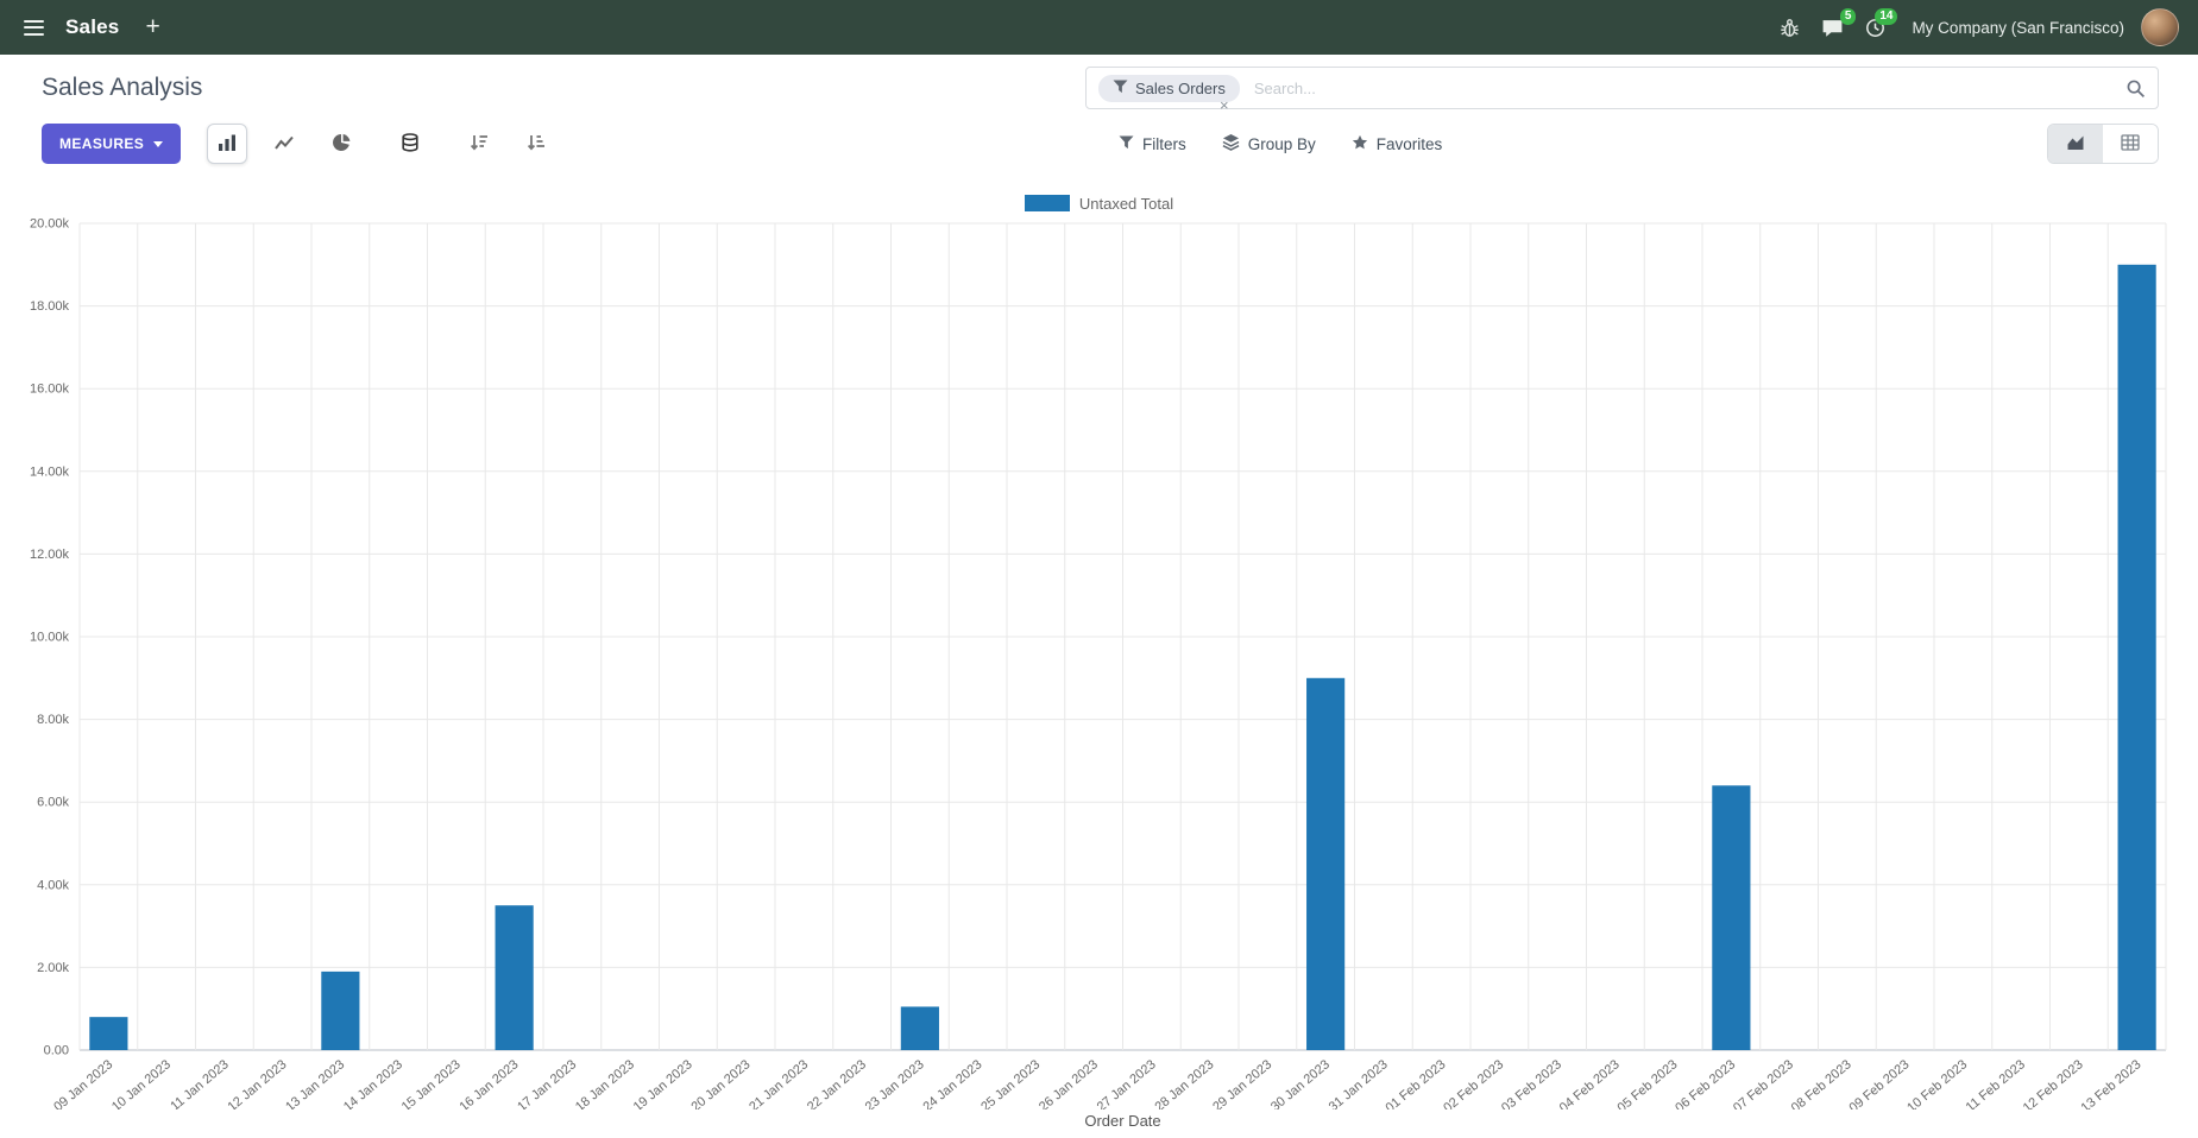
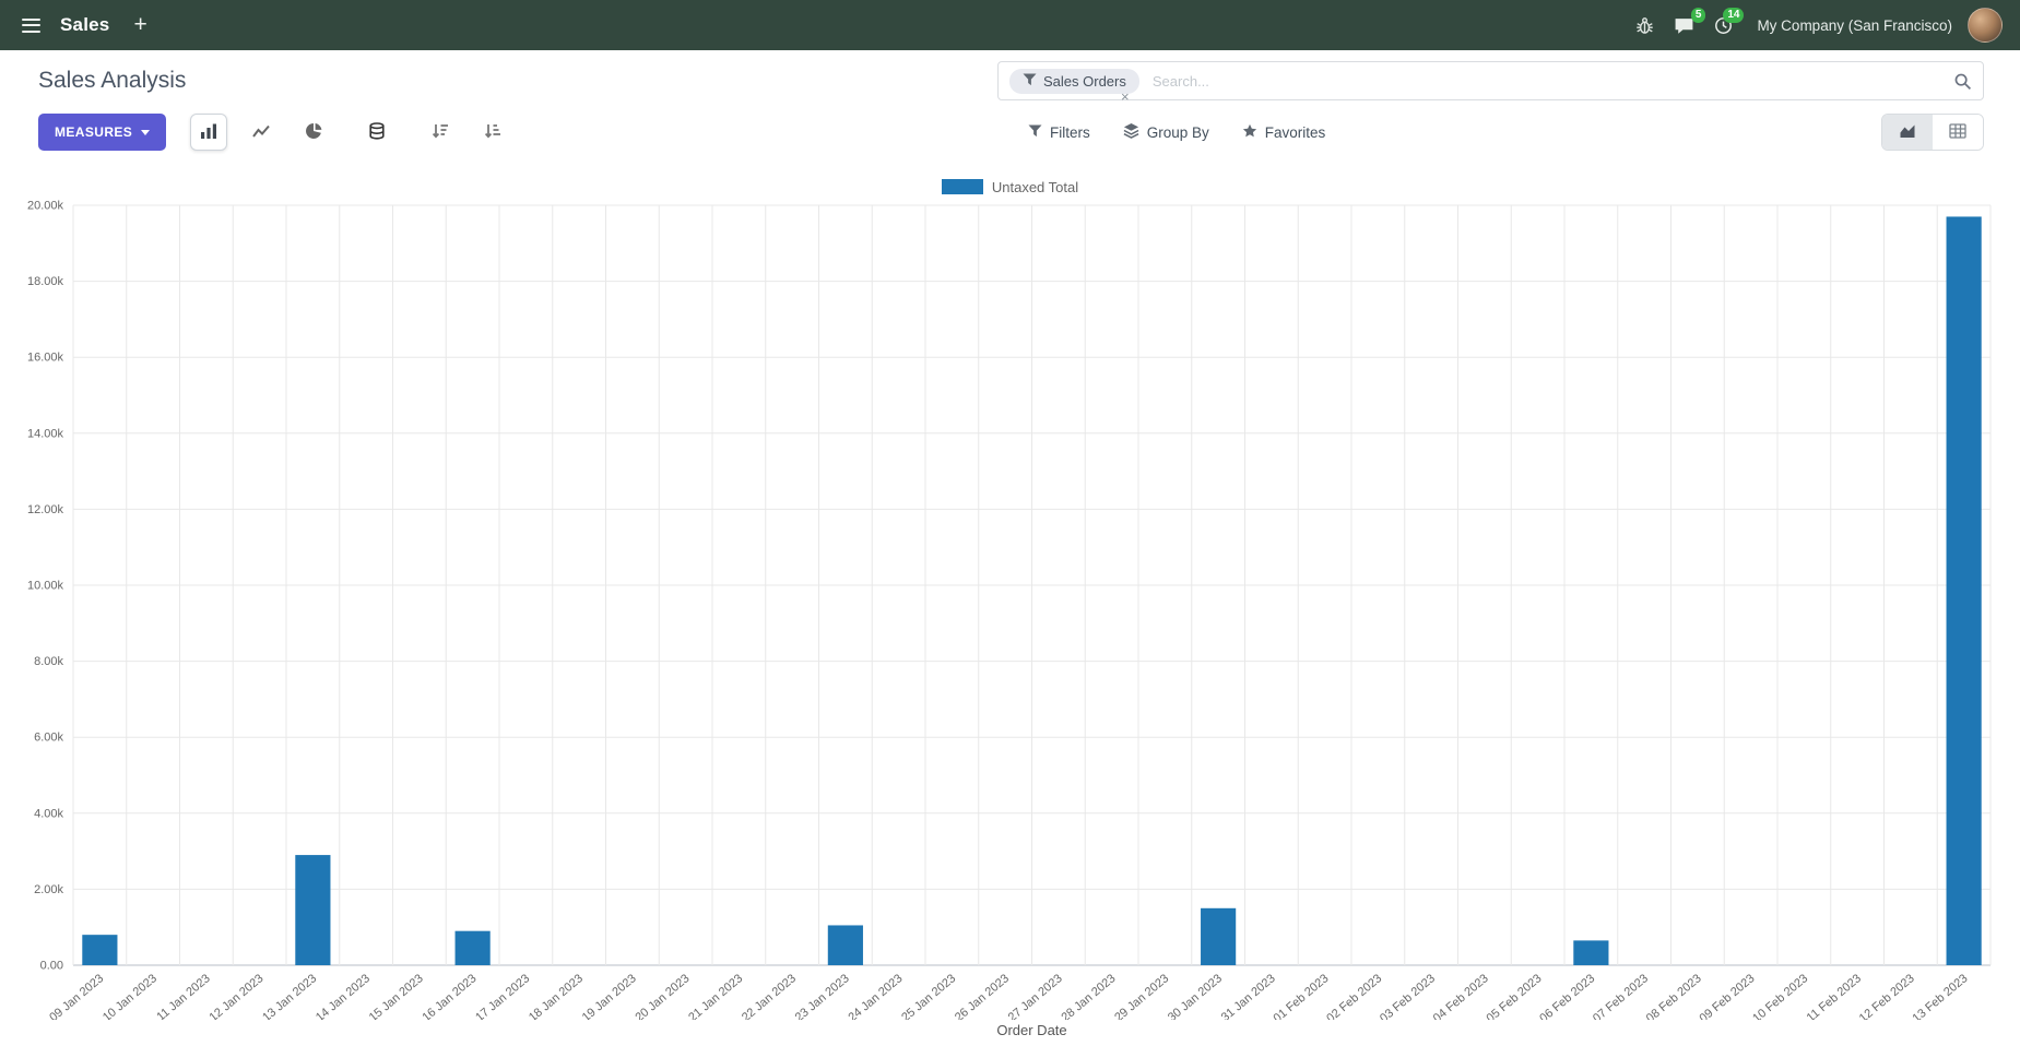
13 Jan 2023: 1.9k -> 2.9k
16 Jan 2023: 3.5k -> 0.9k
30 Jan 2023: 9.0k -> 1.5k
06 Feb 2023: 6.4k -> 0.6k
13 Feb 2023: 19.0k -> 19.7k
